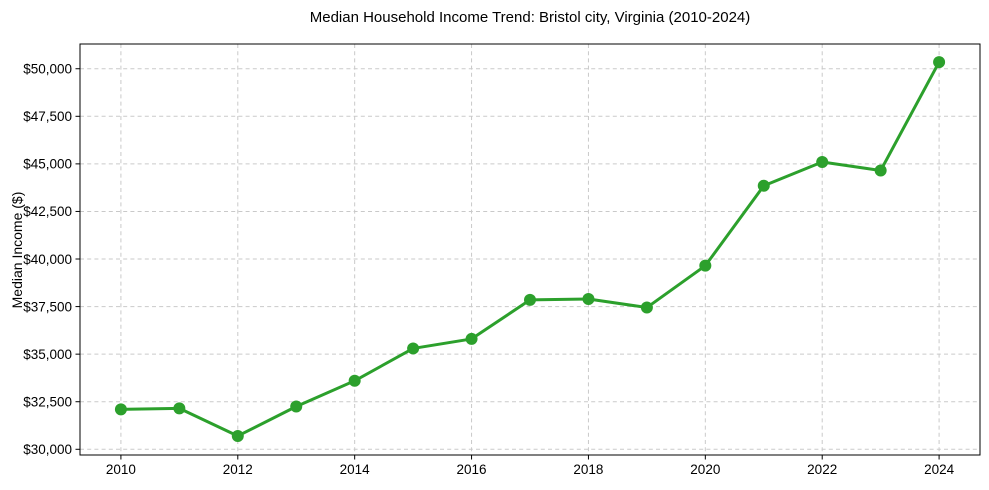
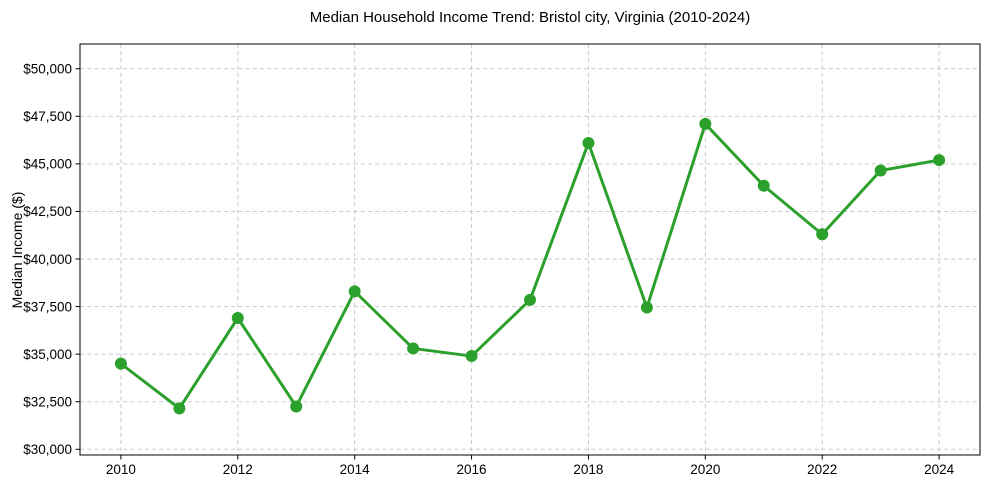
2010: $32100 -> $34500
2012: $30700 -> $36900
2014: $33600 -> $38300
2016: $35800 -> $34900
2018: $37900 -> $46100
2020: $39600 -> $47100
2022: $45100 -> $41300
2024: $50400 -> $45200
